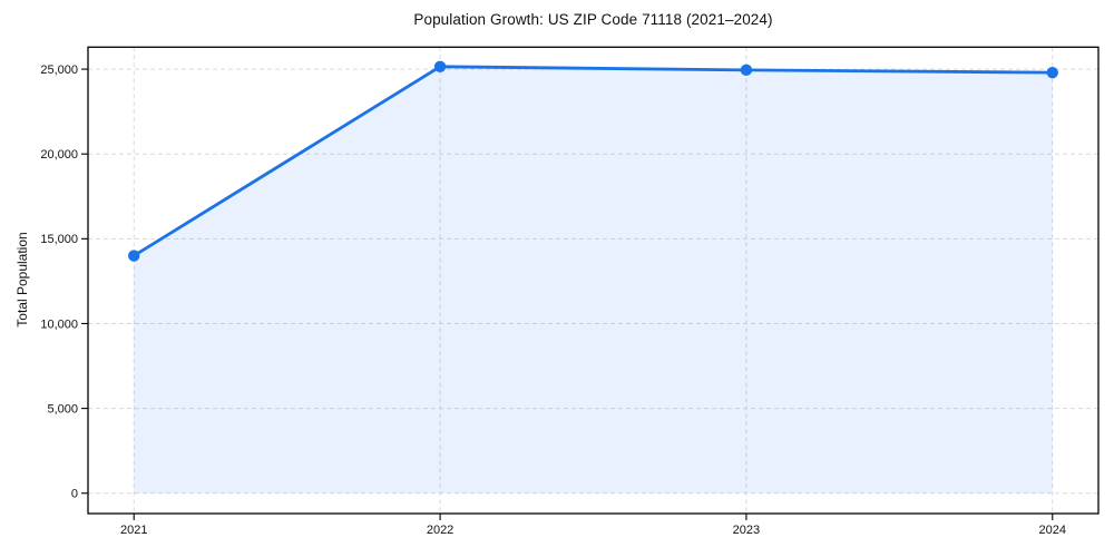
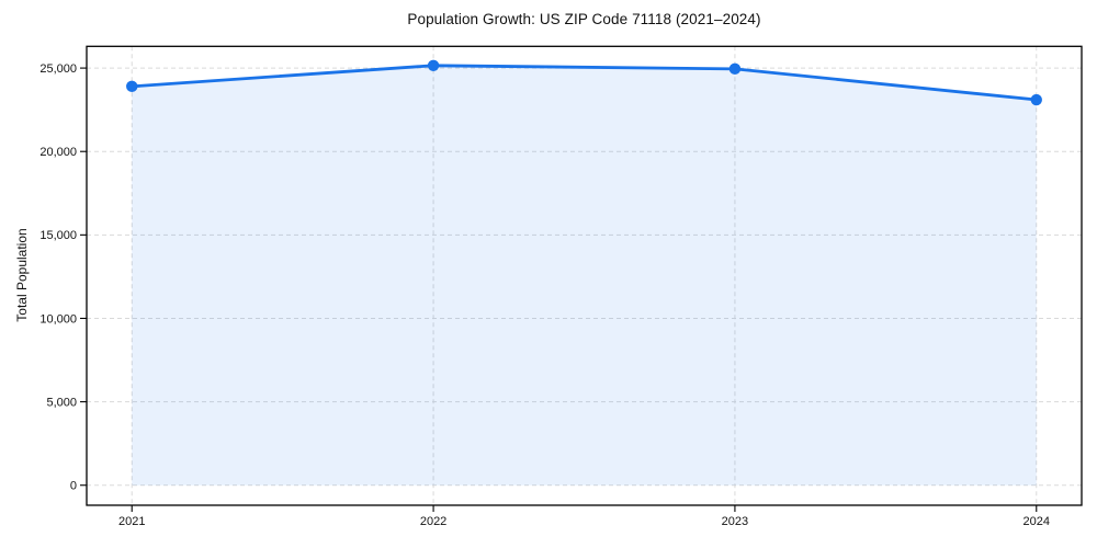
2021: 14000 -> 23900
2024: 24800 -> 23100
